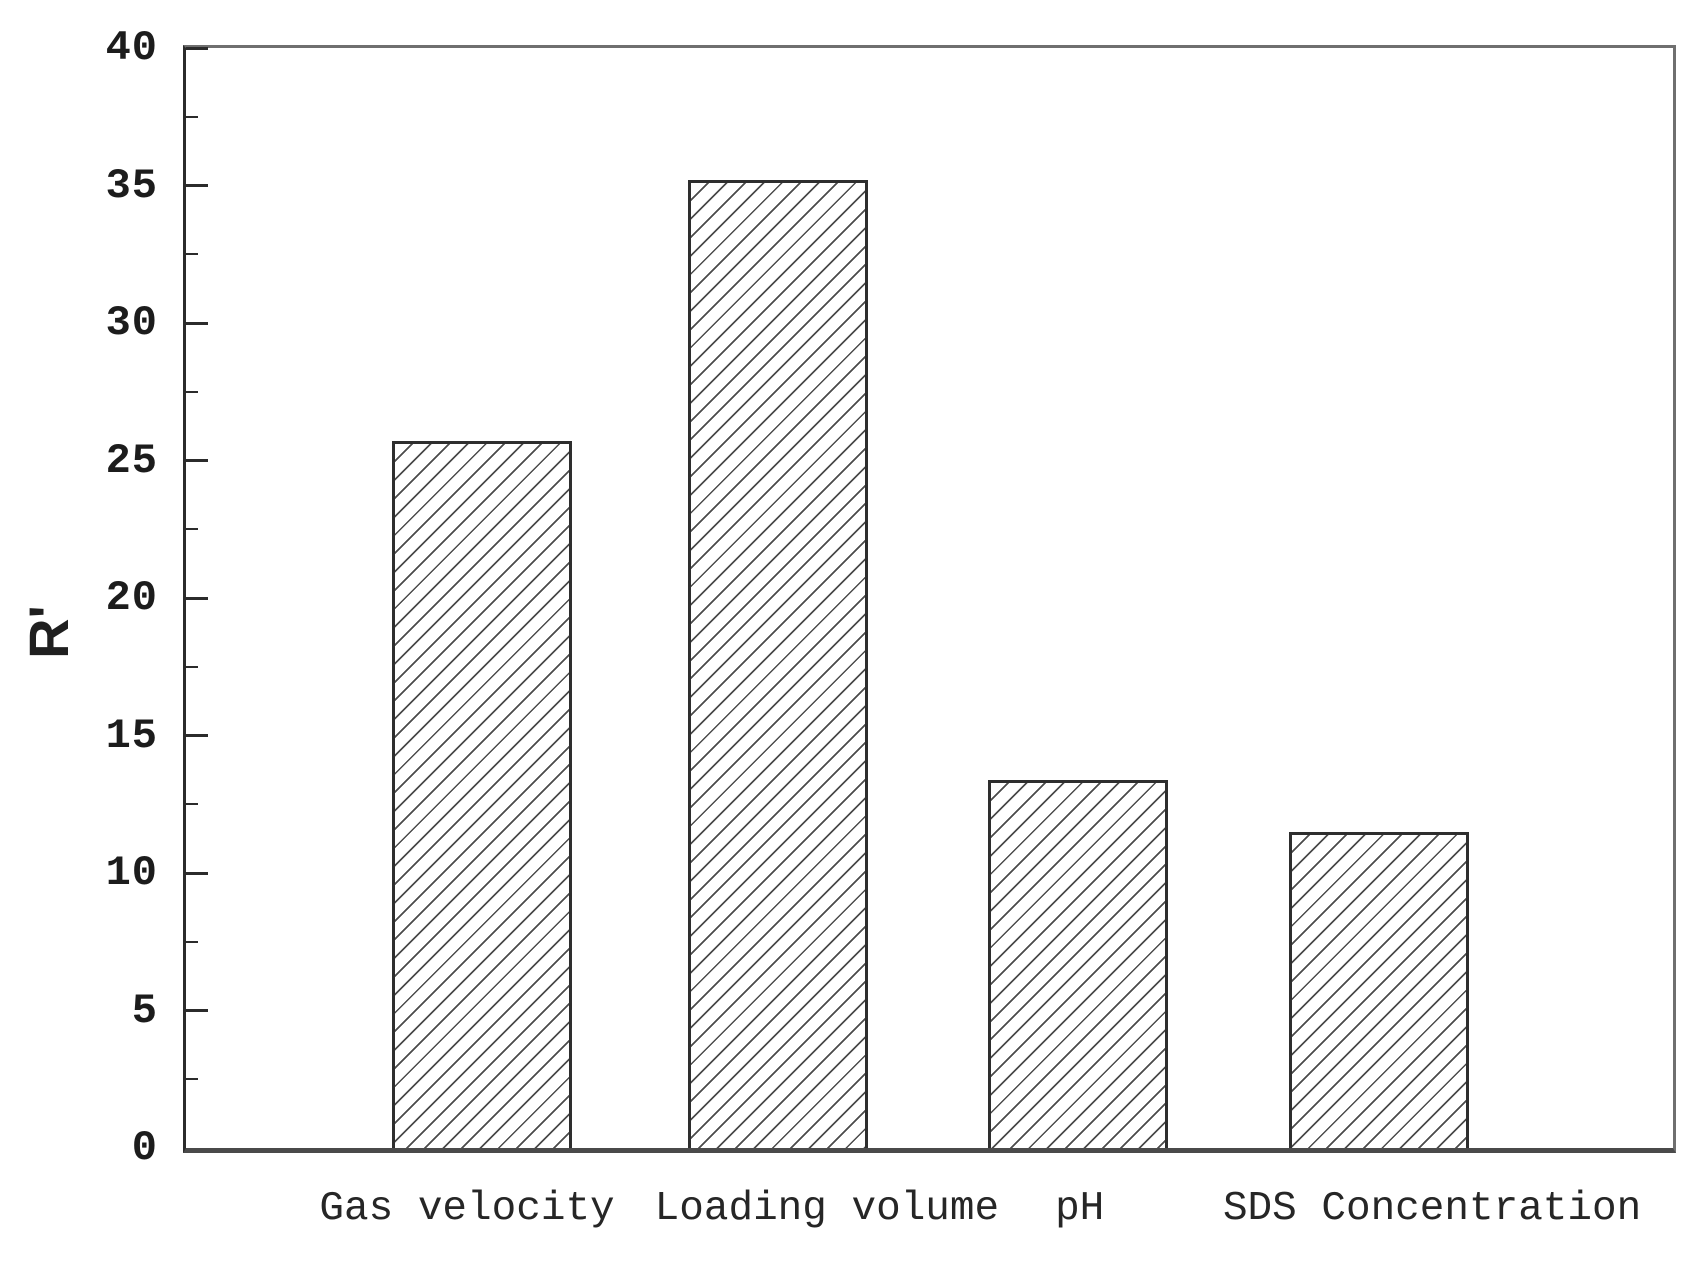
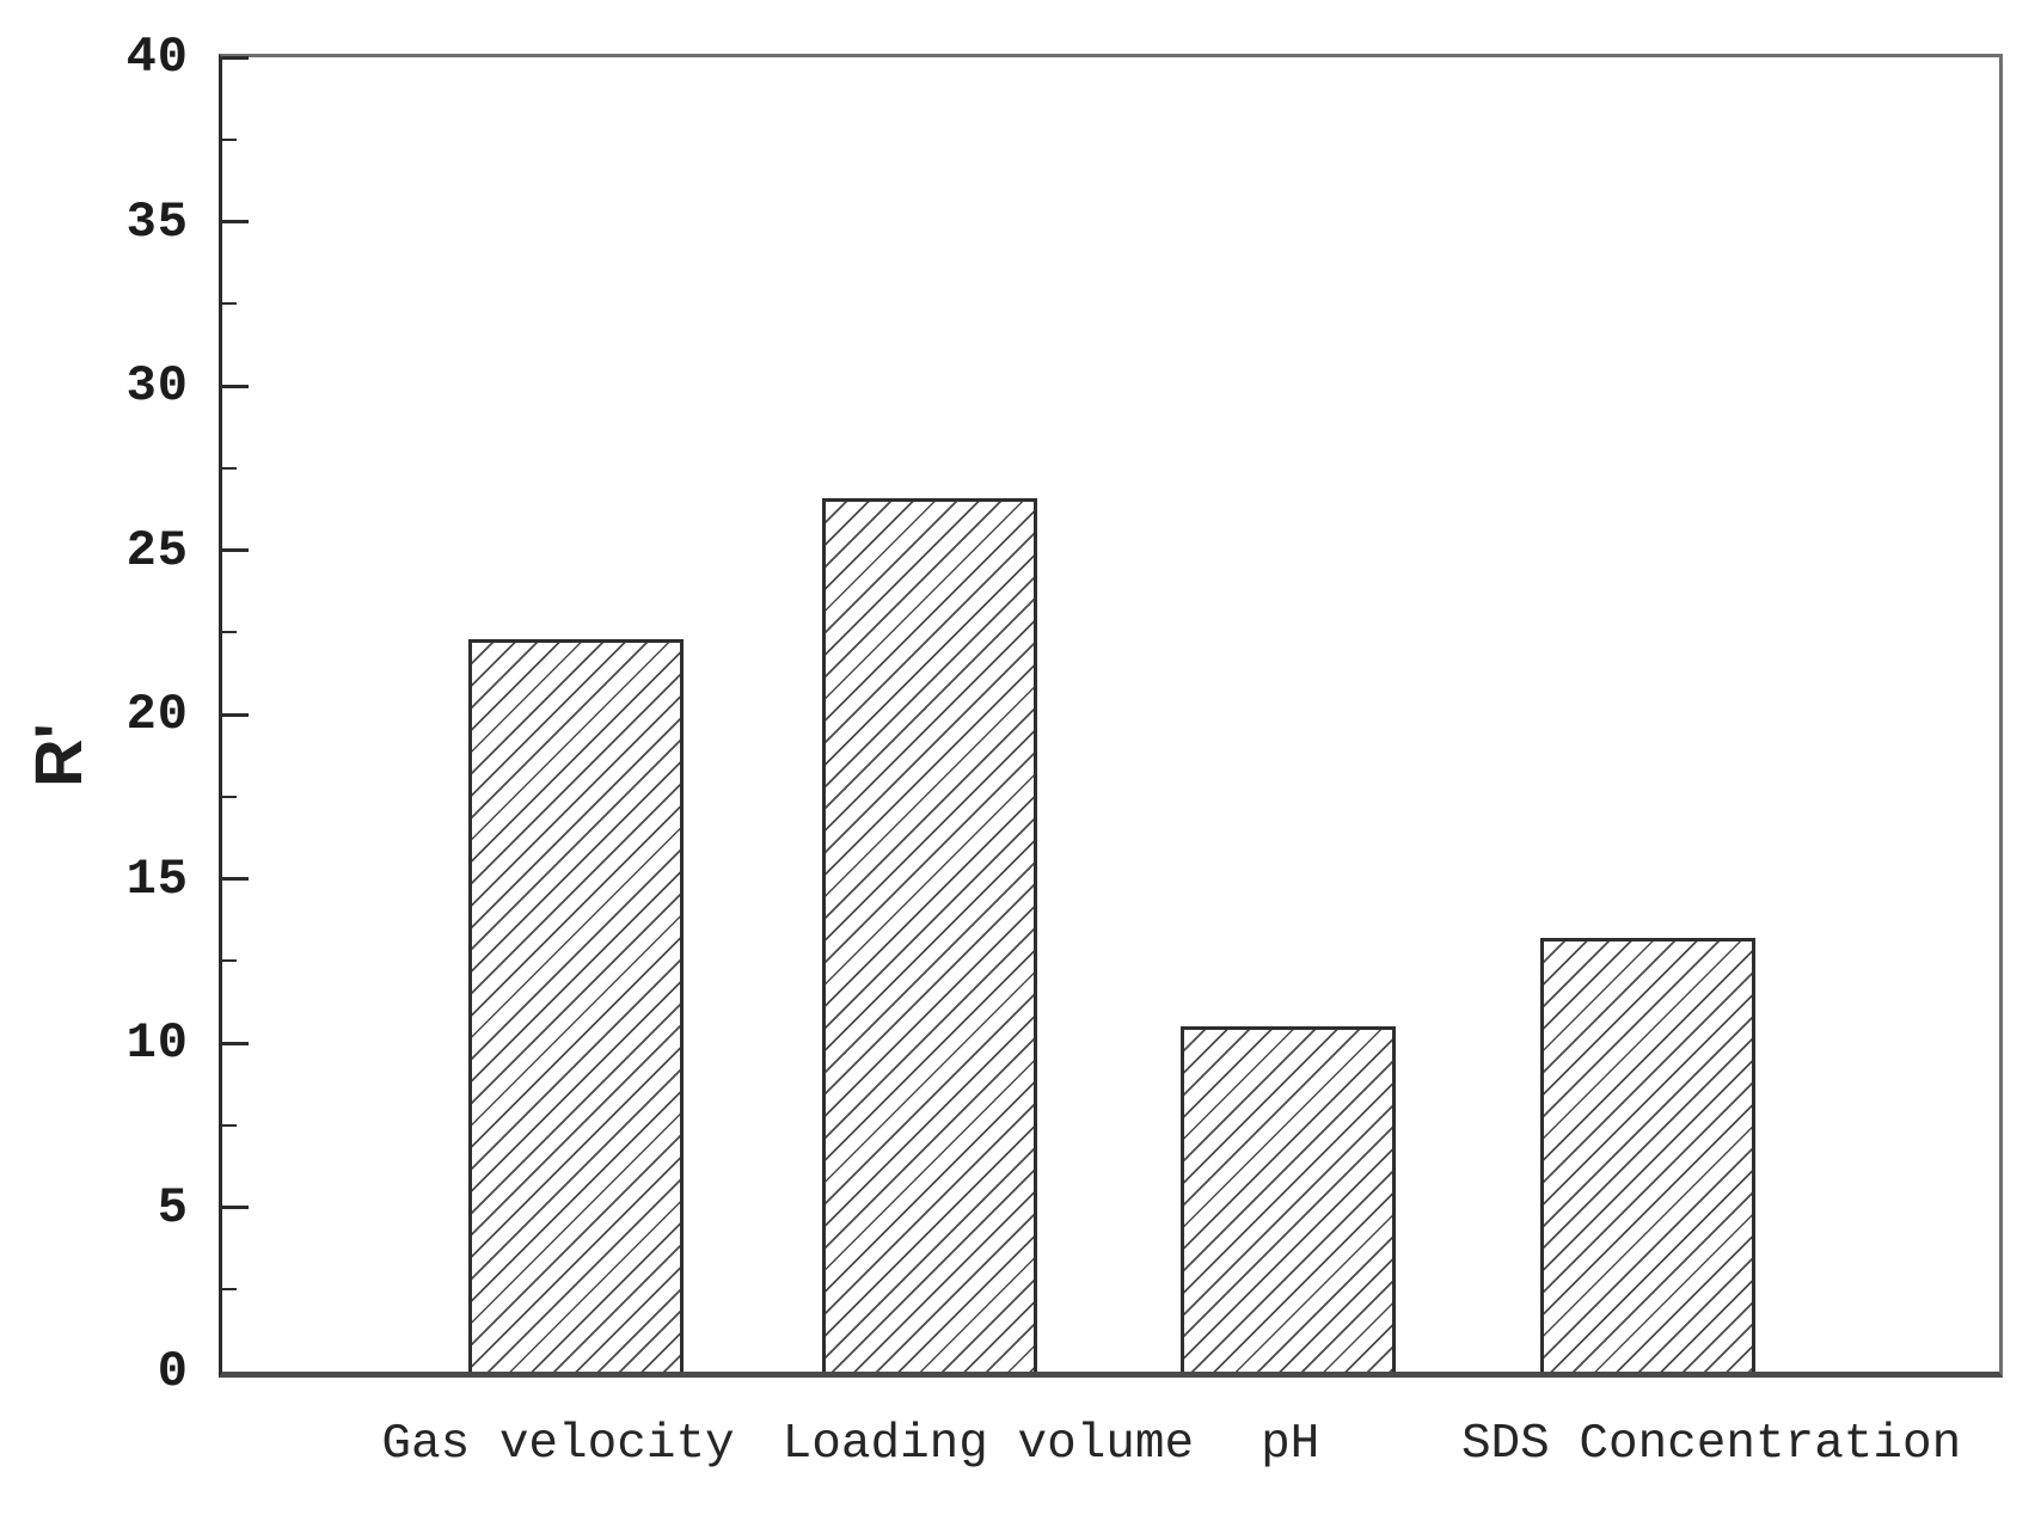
Gas velocity: 25.7 -> 22.3
Loading volume: 35.2 -> 26.6
pH: 13.4 -> 10.5
SDS Concentration: 11.5 -> 13.2
